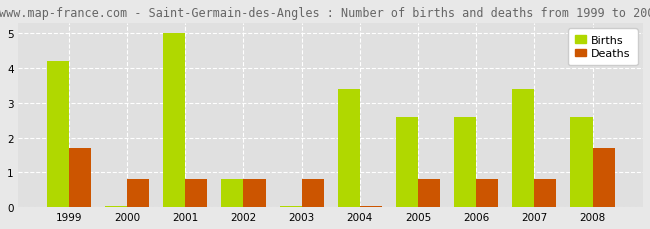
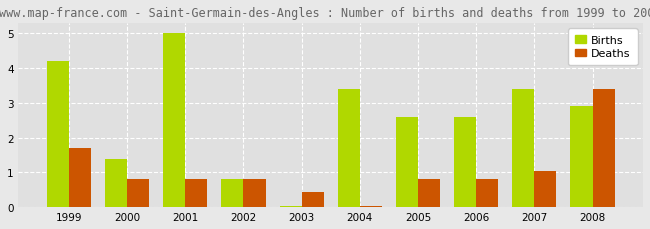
Births/2000: 0.04 -> 1.40
Deaths/2003: 0.80 -> 0.45
Deaths/2007: 0.80 -> 1.05
Births/2008: 2.60 -> 2.90
Deaths/2008: 1.70 -> 3.40
